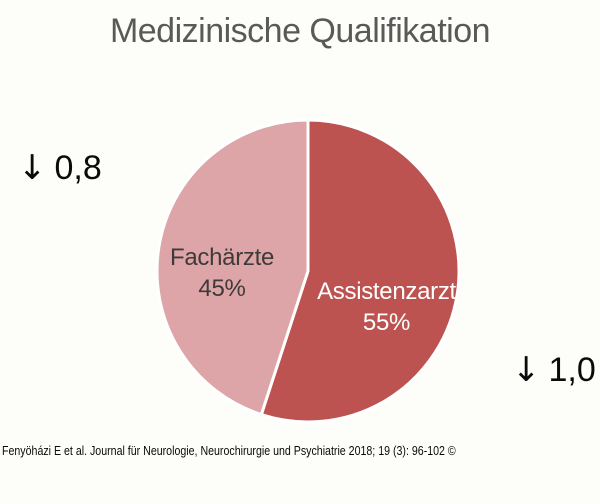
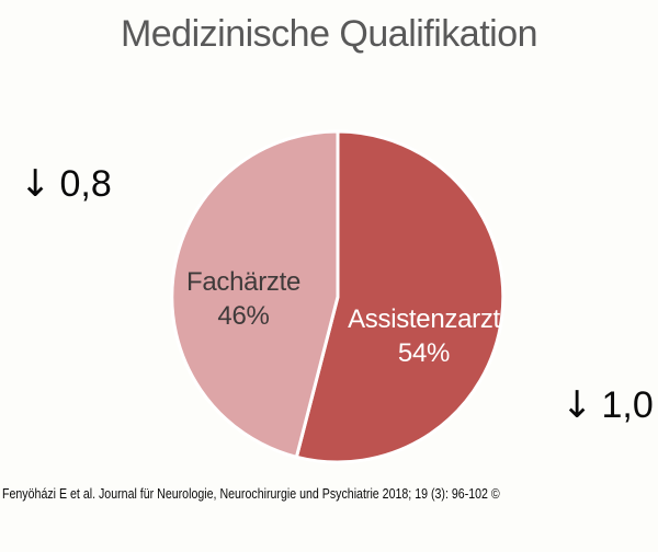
Assistenzarzt: 55% -> 54%
Fachärzte: 45% -> 46%
